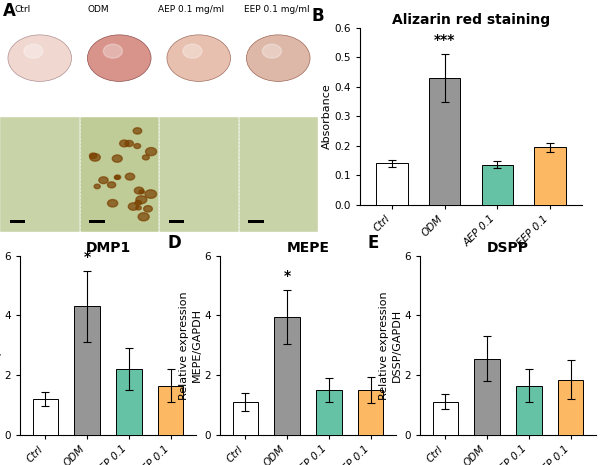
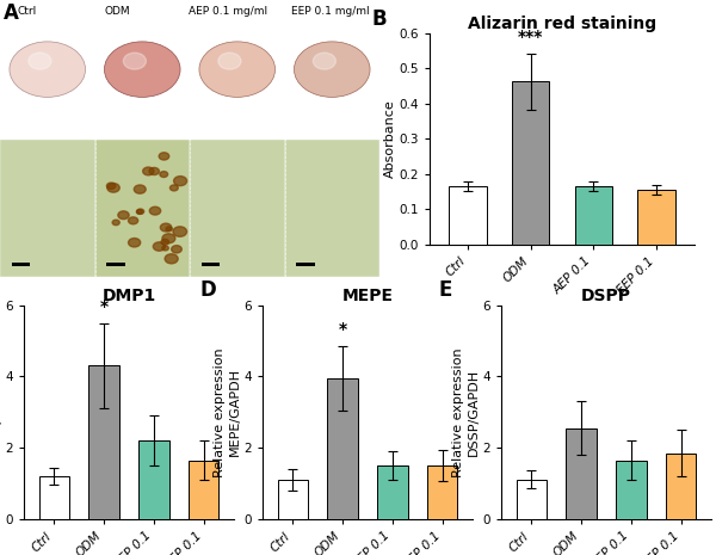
Alizarin red staining/Ctrl: 0.140 -> 0.165
Alizarin red staining/ODM: 0.430 -> 0.463
Alizarin red staining/AEP 0.1: 0.135 -> 0.165
Alizarin red staining/EEP 0.1: 0.195 -> 0.155
